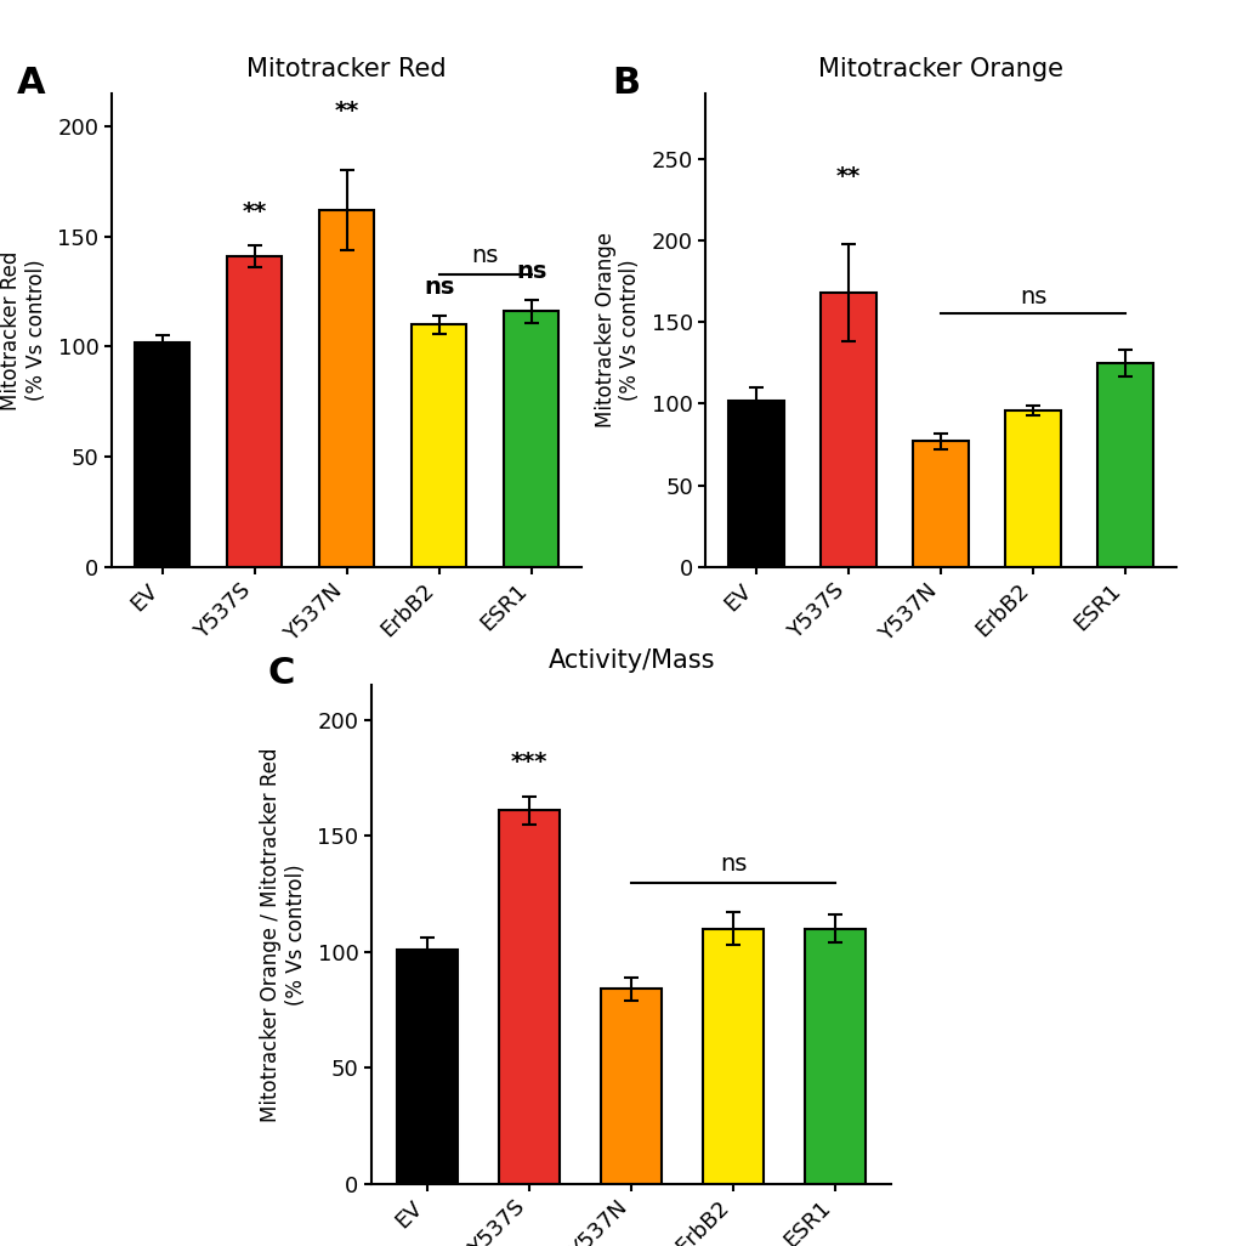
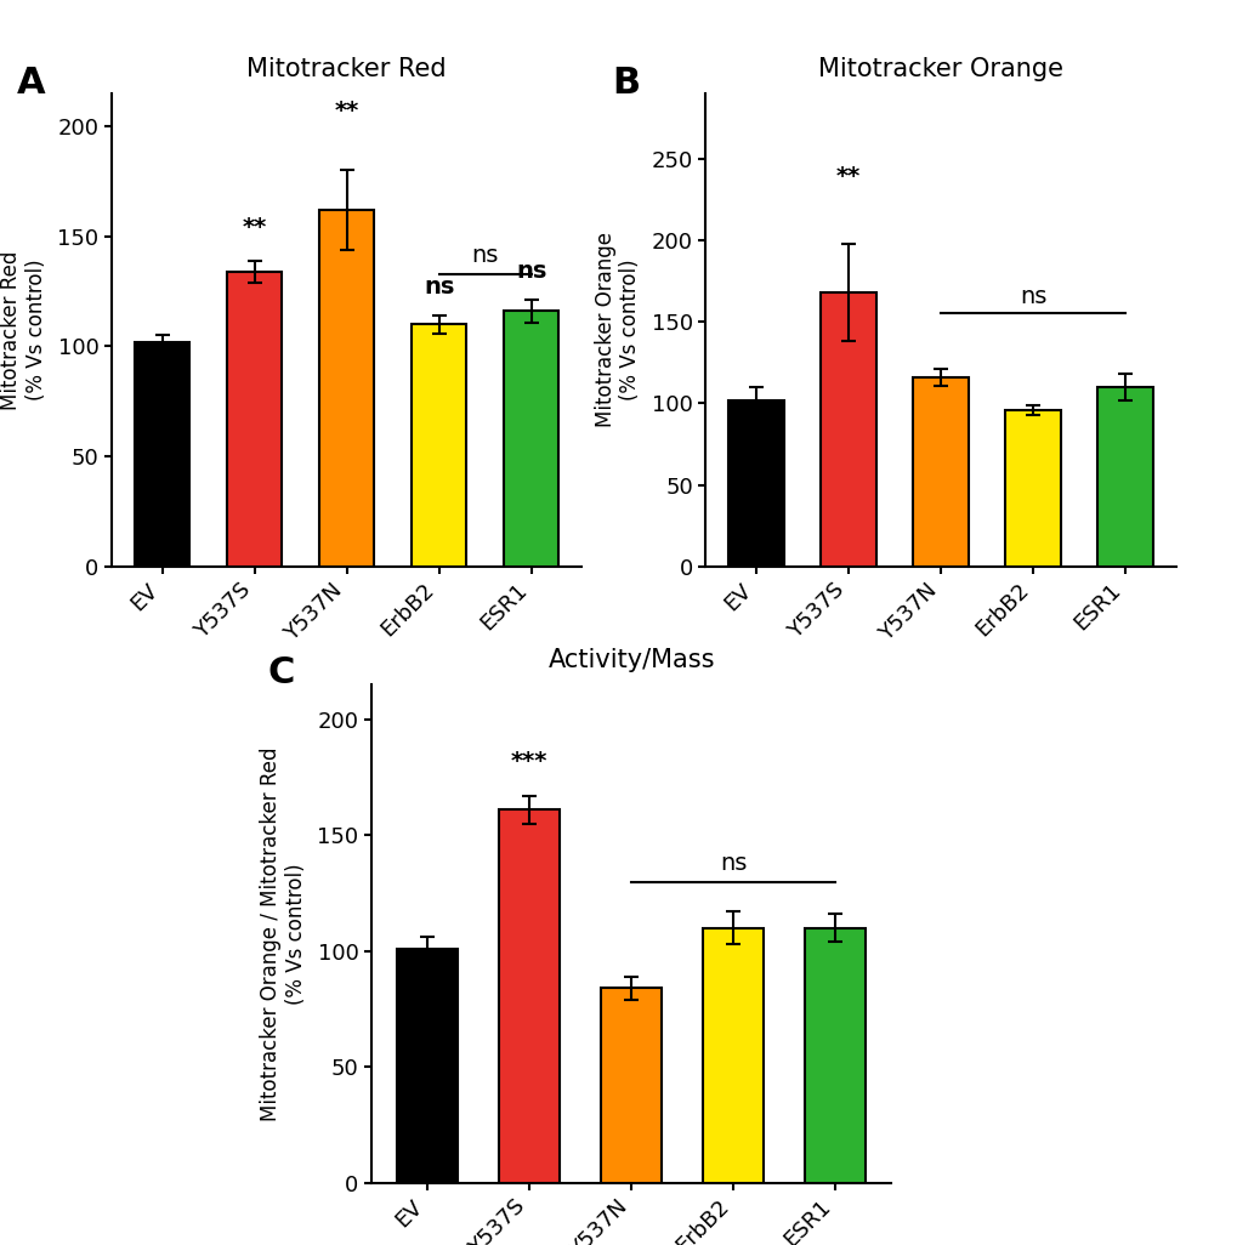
Mitotracker Red/Y537S: 141 -> 134
Mitotracker Orange/Y537N: 77 -> 116
Mitotracker Orange/ESR1: 125 -> 110
